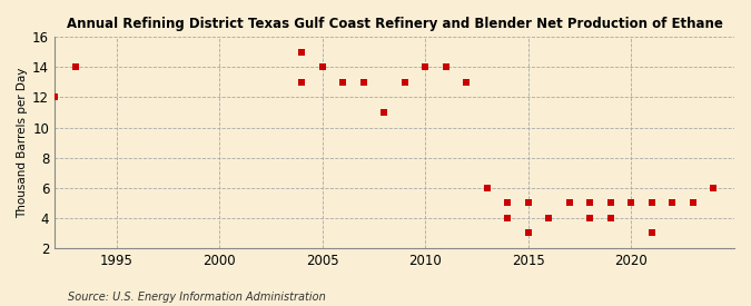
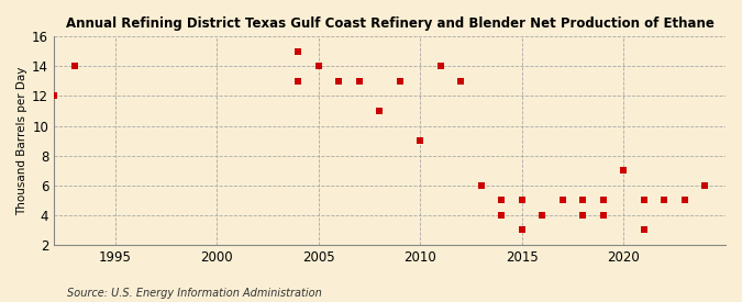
2010: 14 -> 9
2020: 5 -> 7
